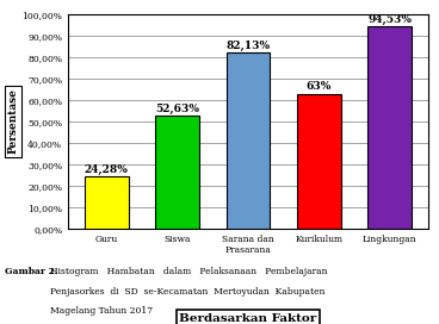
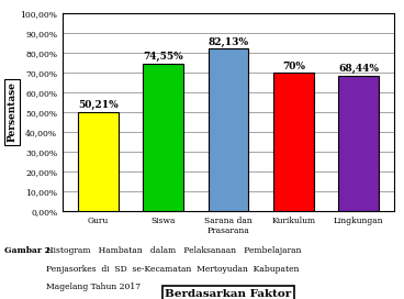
Guru: 24,28% -> 50,21%
Siswa: 52,63% -> 74,55%
Kurikulum: 63% -> 70%
Lingkungan: 94,53% -> 68,44%
